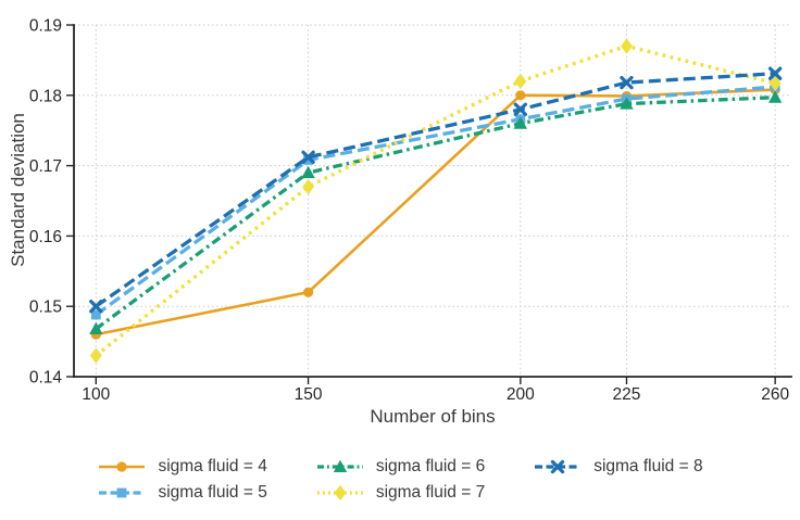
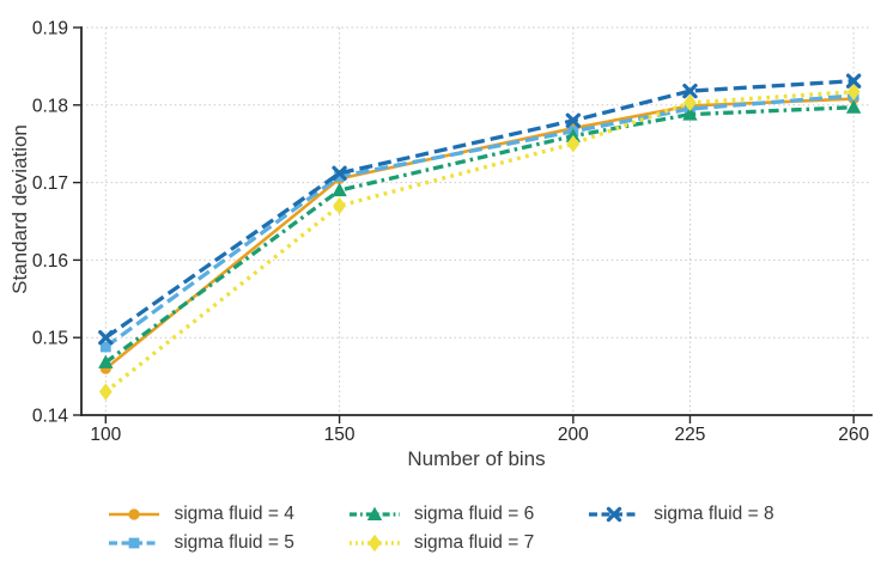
sigma fluid = 4/150: 0.152 -> 0.171
sigma fluid = 4/200: 0.180 -> 0.177
sigma fluid = 7/200: 0.182 -> 0.175
sigma fluid = 7/225: 0.187 -> 0.180
